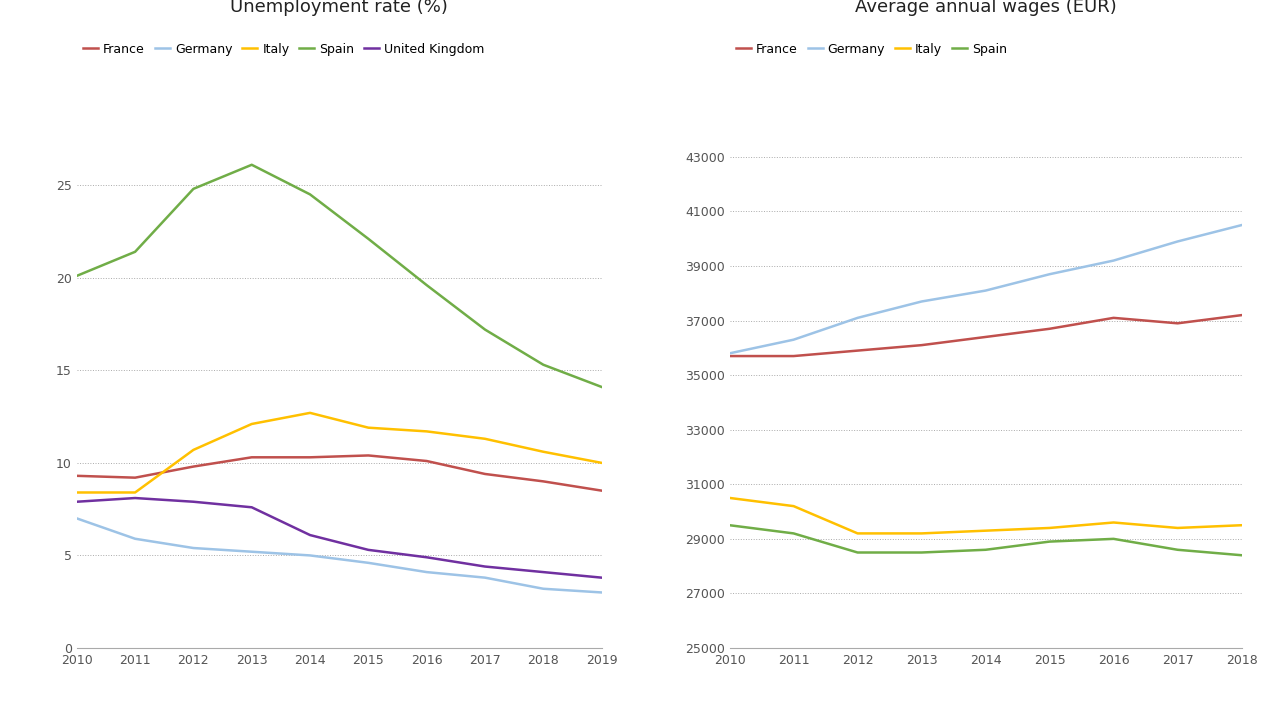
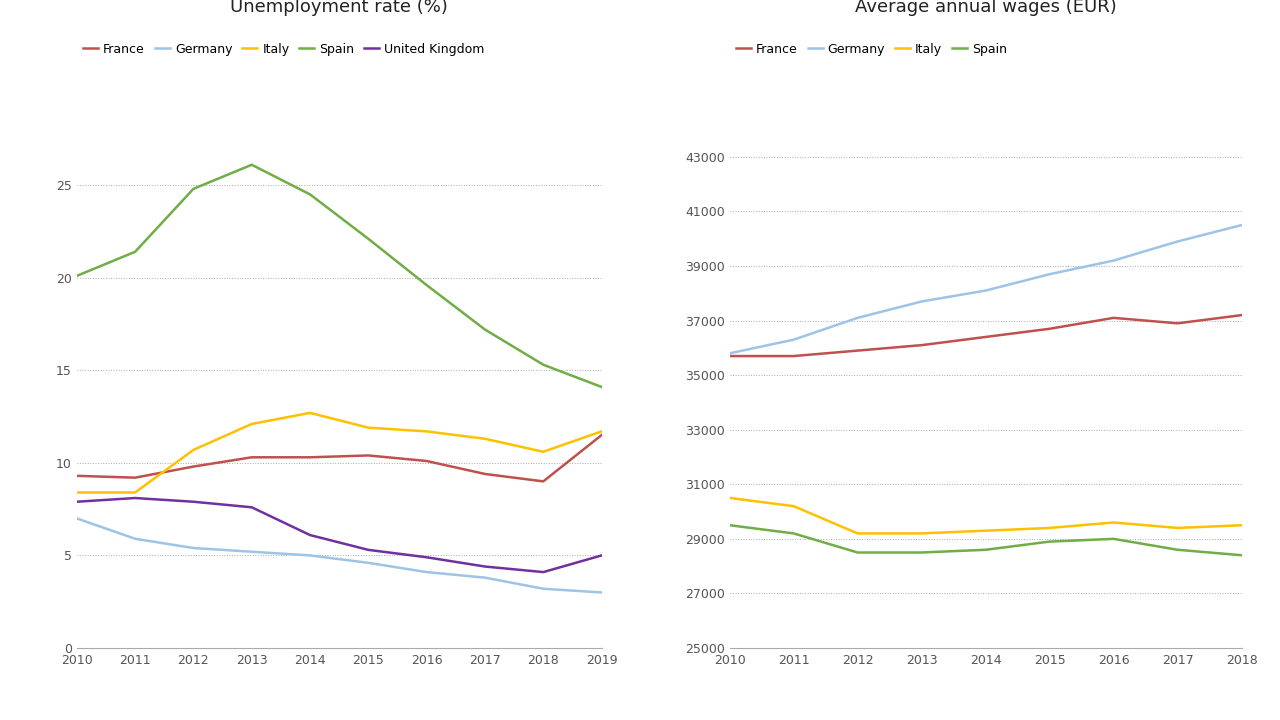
France/2019: 8.5 -> 11.5
Italy/2019: 10.0 -> 11.7
United Kingdom/2019: 3.8 -> 5.0
